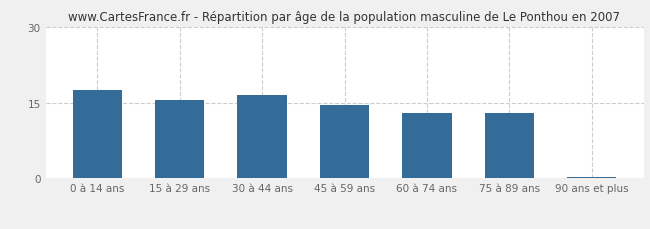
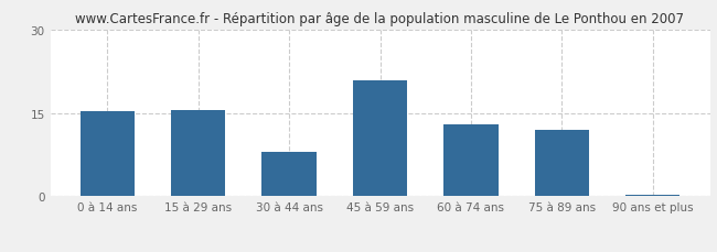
0 à 14 ans: 17.5 -> 15.2
30 à 44 ans: 16.5 -> 8.0
45 à 59 ans: 14.5 -> 20.8
75 à 89 ans: 13.0 -> 12.0
